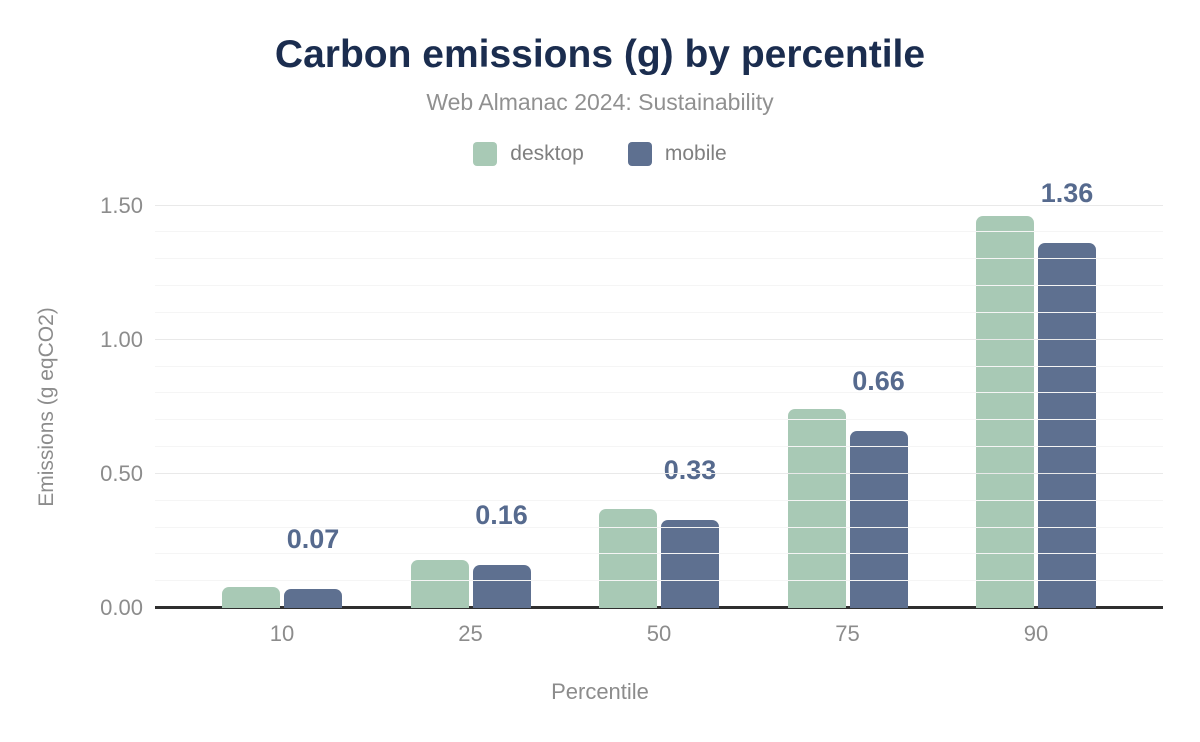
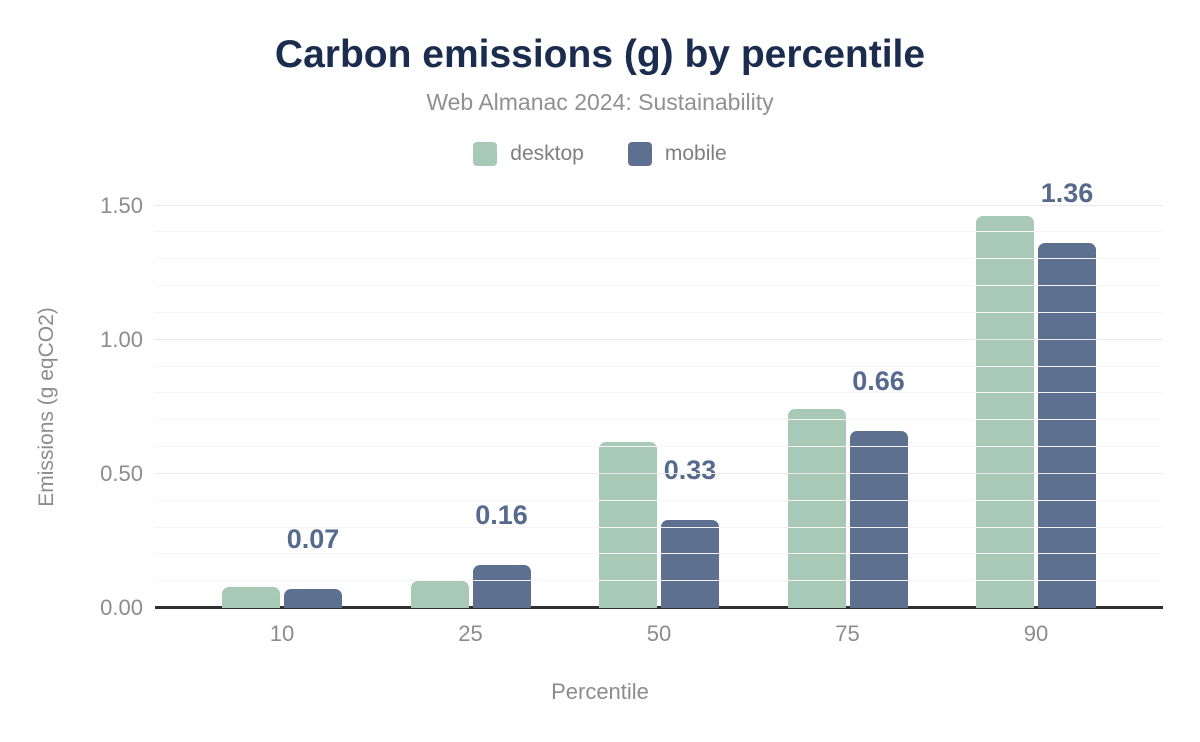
desktop/25: 0.18 -> 0.10
desktop/50: 0.37 -> 0.62
